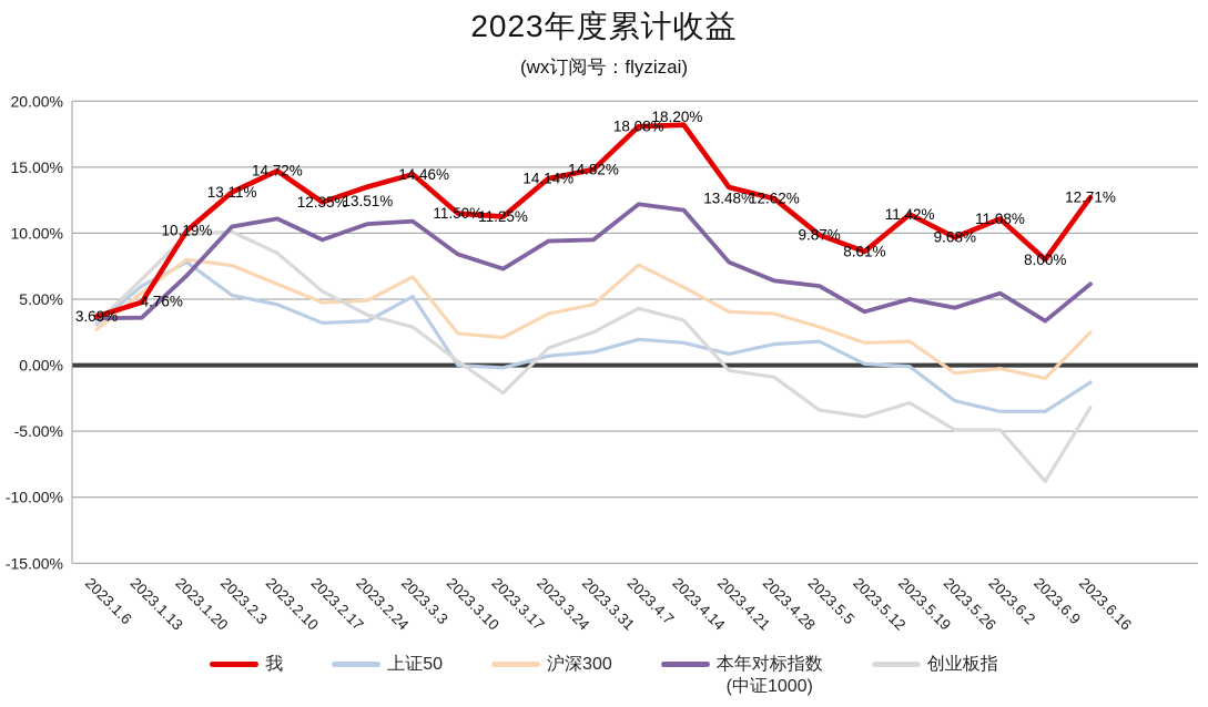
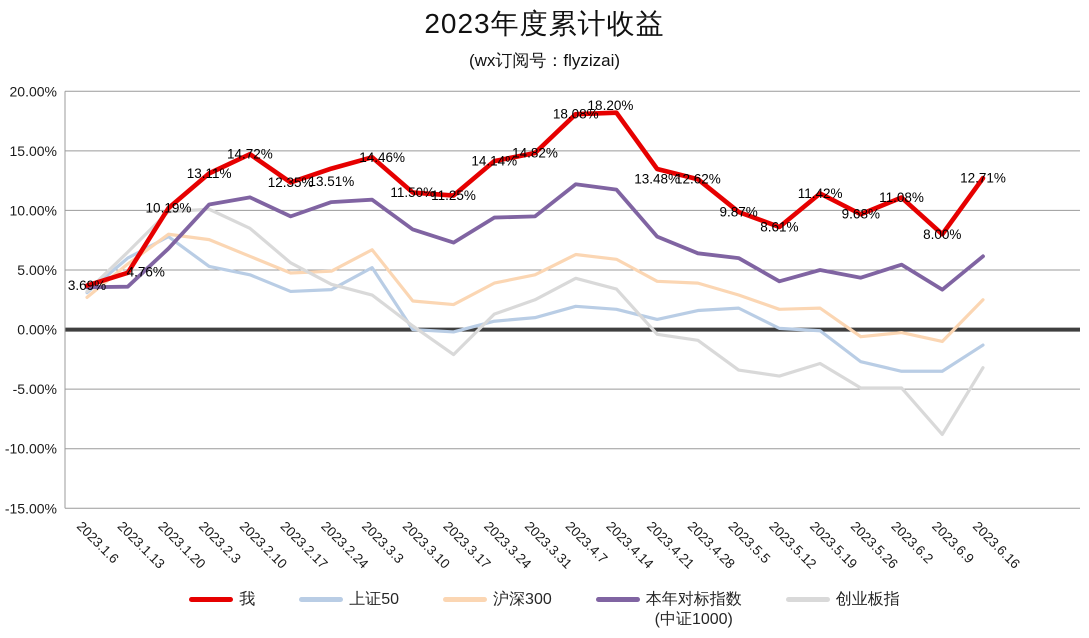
沪深300/2023.4.7: 7.6% -> 6.3%
